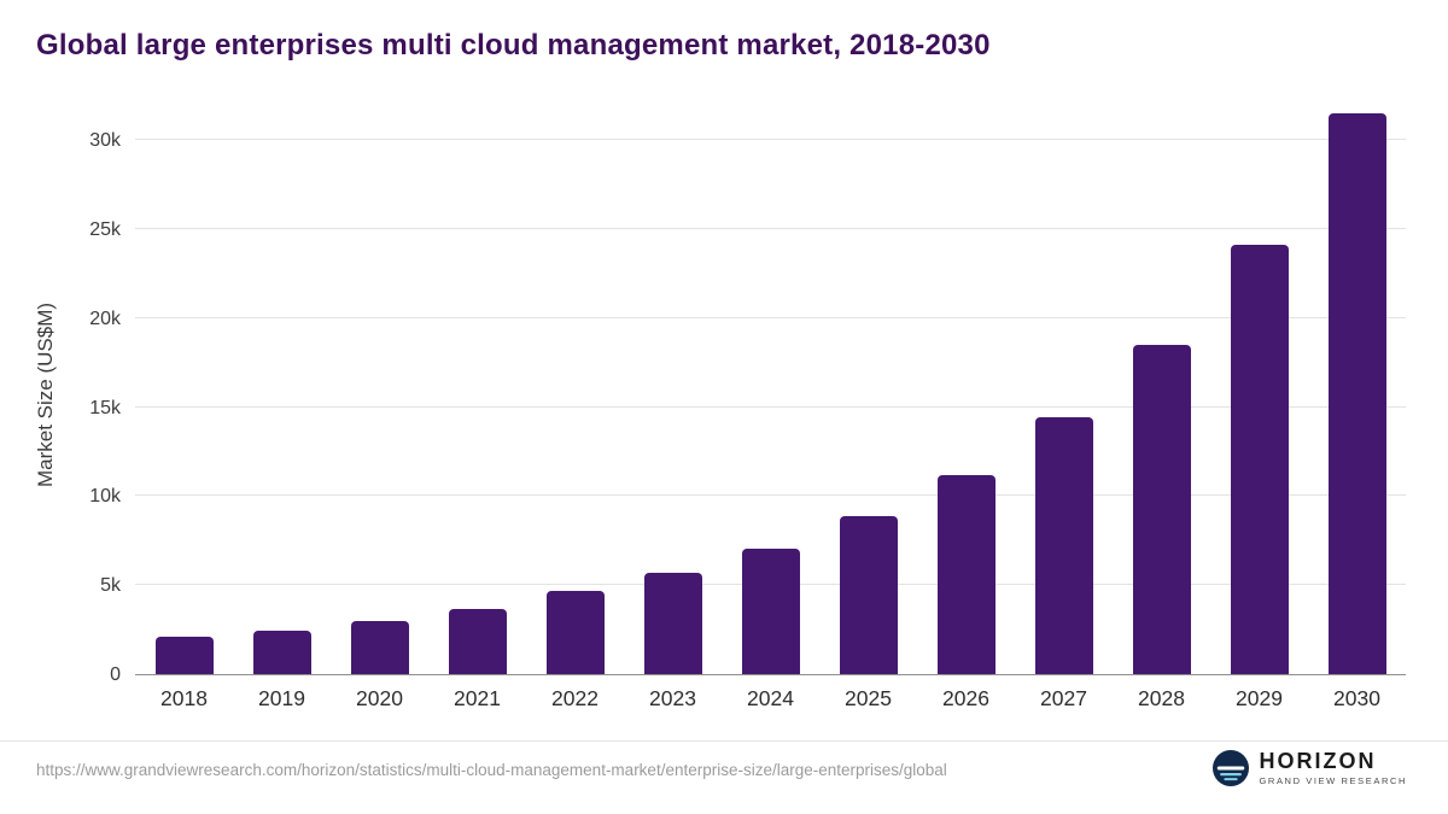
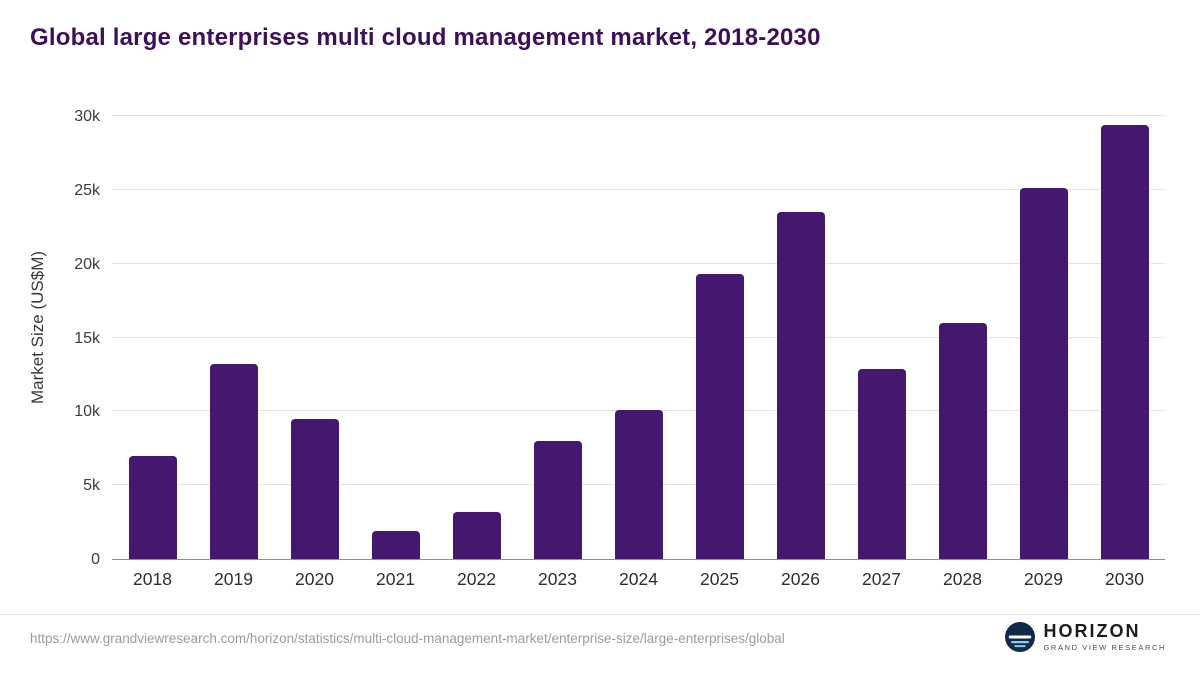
2018: 2.1k -> 7.0k
2019: 2.4k -> 13.2k
2020: 3.0k -> 9.5k
2021: 3.6k -> 1.9k
2022: 4.6k -> 3.2k
2023: 5.7k -> 8.0k
2024: 7.0k -> 10.1k
2025: 8.8k -> 19.3k
2026: 11.2k -> 23.5k
2027: 14.4k -> 12.9k
2028: 18.5k -> 16.0k
2029: 24.1k -> 25.1k
2030: 31.5k -> 29.4k
